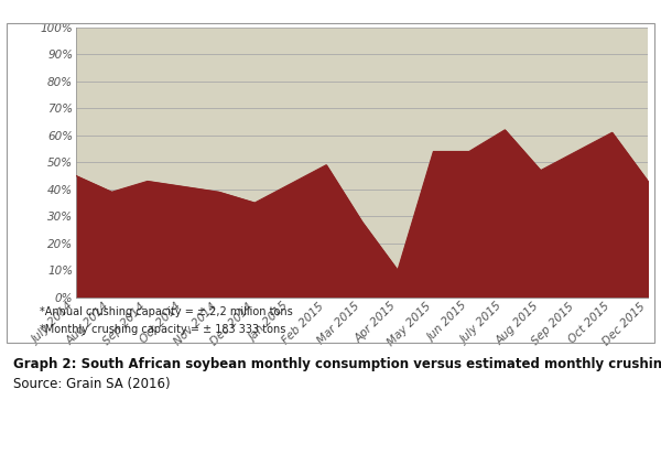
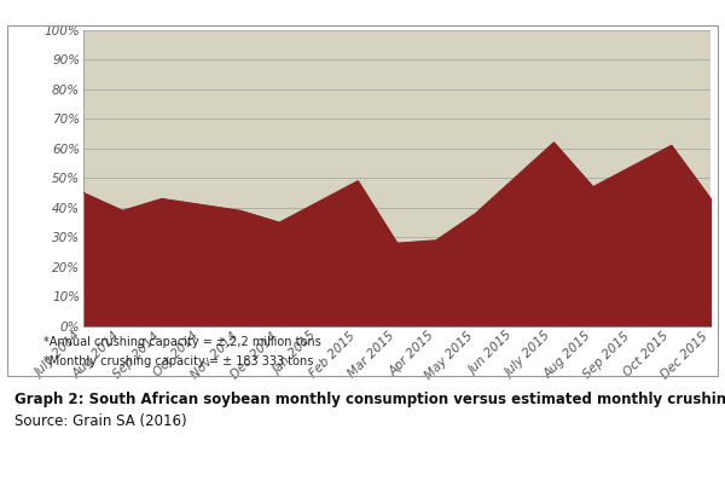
Apr 2015: 10% -> 29%
May 2015: 54% -> 38%
Jun 2015: 54% -> 50%
